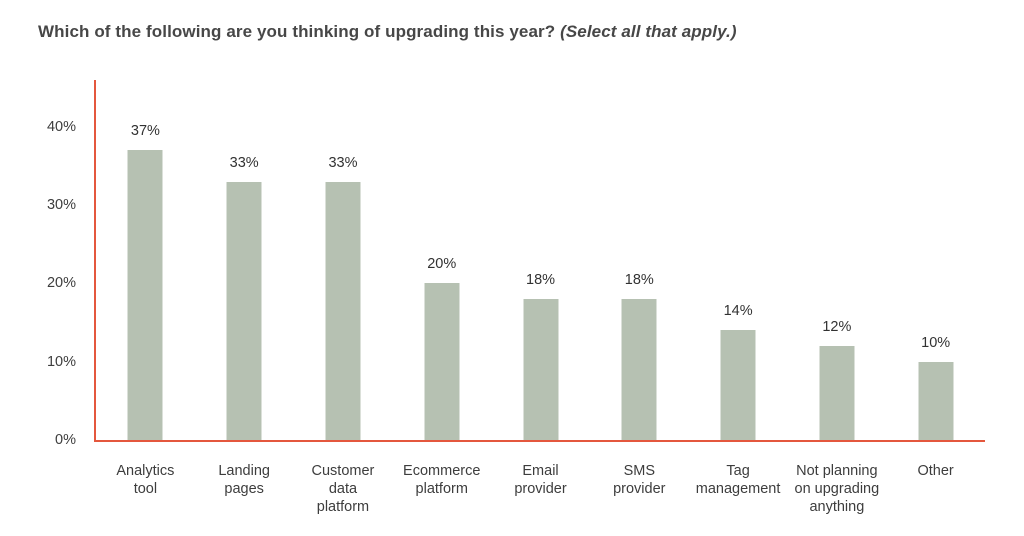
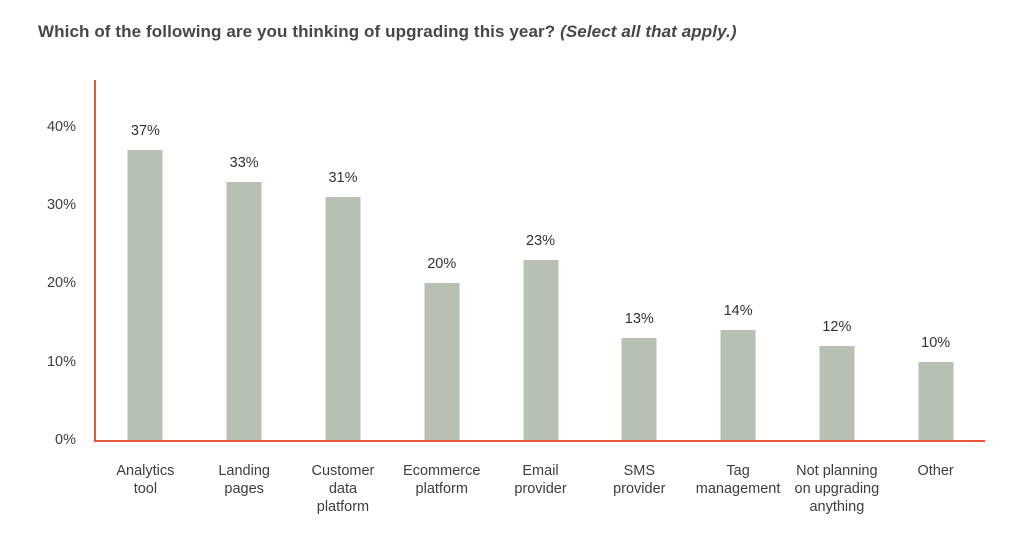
Customer data platform: 33% -> 31%
Email provider: 18% -> 23%
SMS provider: 18% -> 13%
